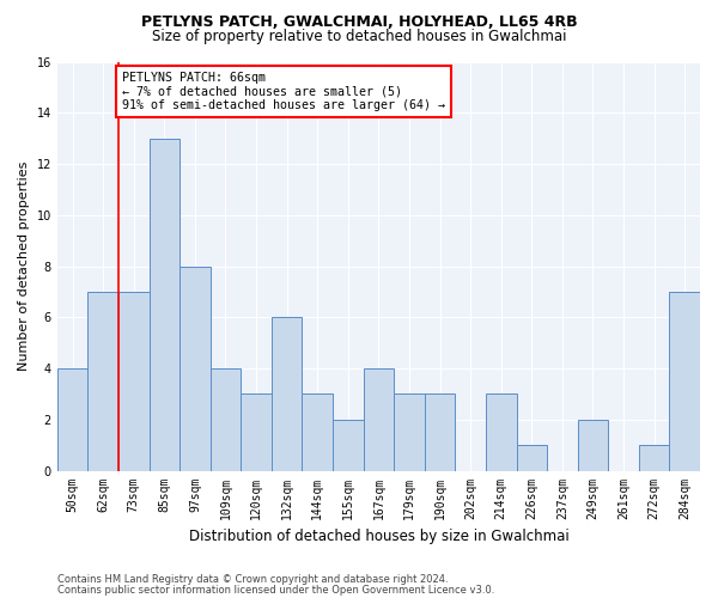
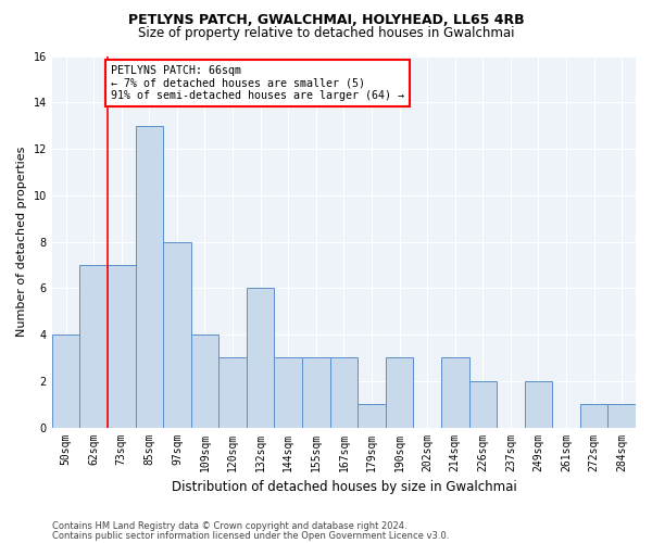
155sqm: 2 -> 3
167sqm: 4 -> 3
179sqm: 3 -> 1
226sqm: 1 -> 2
284sqm: 7 -> 1
